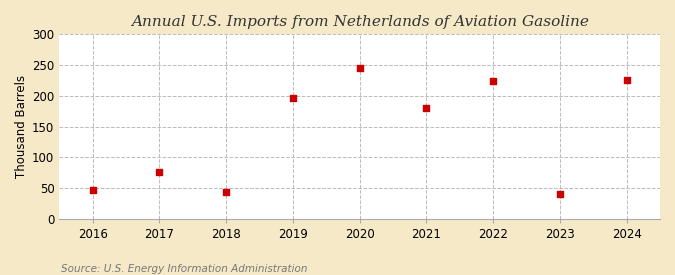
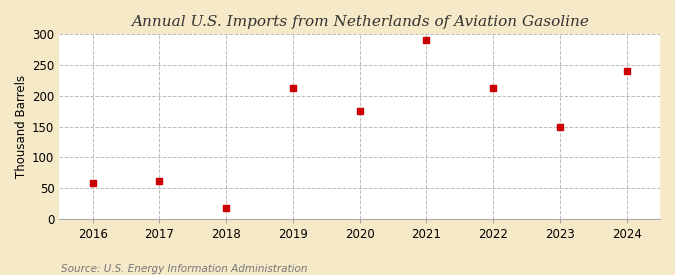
2016: 46 -> 58
2017: 76 -> 62
2018: 44 -> 18
2019: 196 -> 213
2020: 246 -> 176
2021: 180 -> 291
2022: 224 -> 213
2023: 40 -> 150
2024: 226 -> 241
